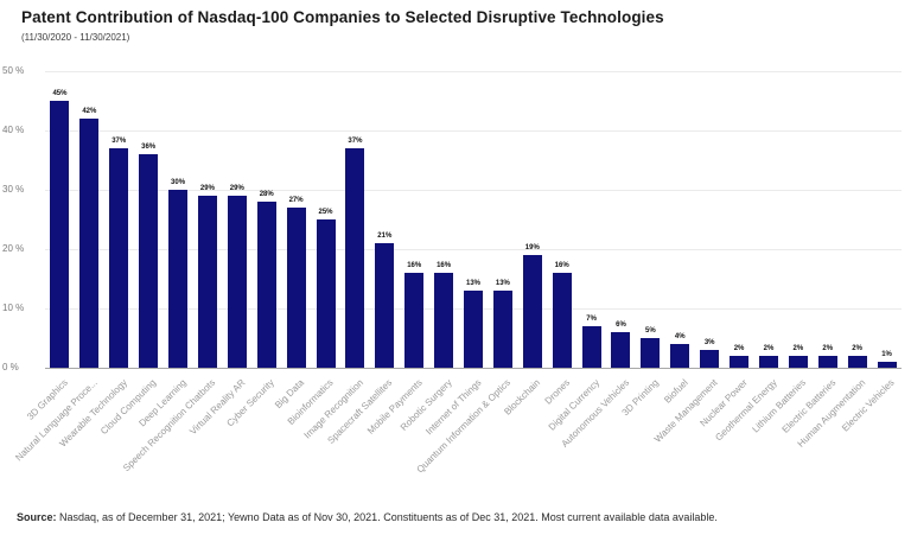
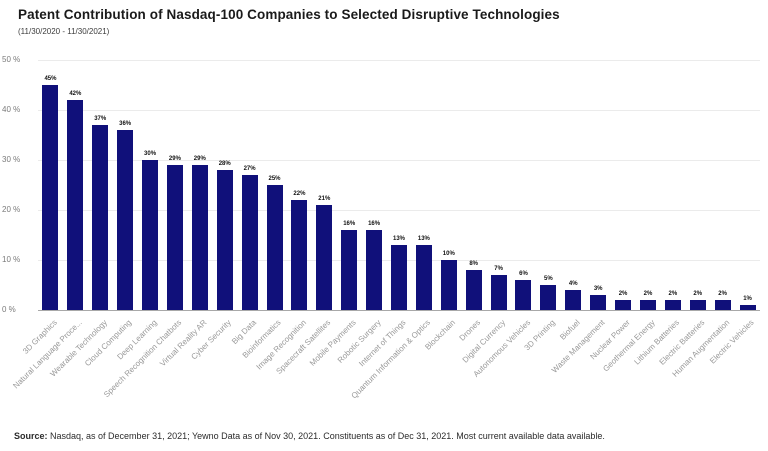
Image Recognition: 37% -> 22%
Blockchain: 19% -> 10%
Drones: 16% -> 8%
